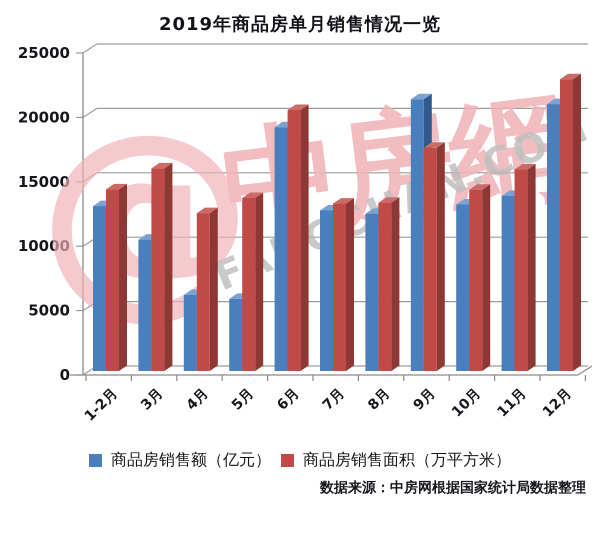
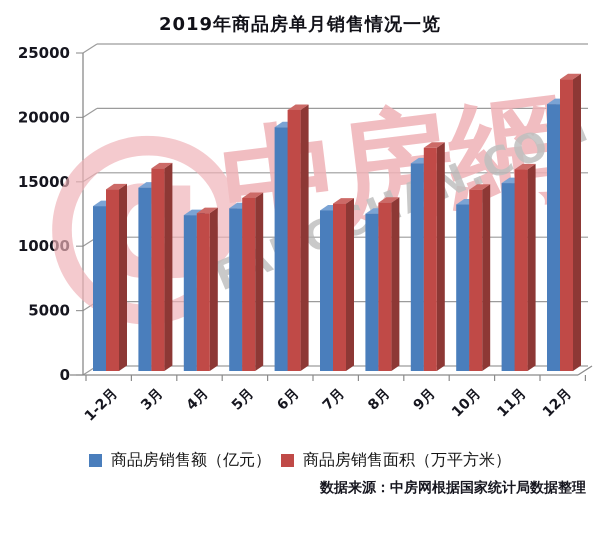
商品房销售额（亿元）/3月: 10200 -> 14200
商品房销售额（亿元）/4月: 5900 -> 12100
商品房销售额（亿元）/5月: 5600 -> 12600
商品房销售额（亿元）/9月: 21100 -> 16100
商品房销售额（亿元）/11月: 13600 -> 14600
